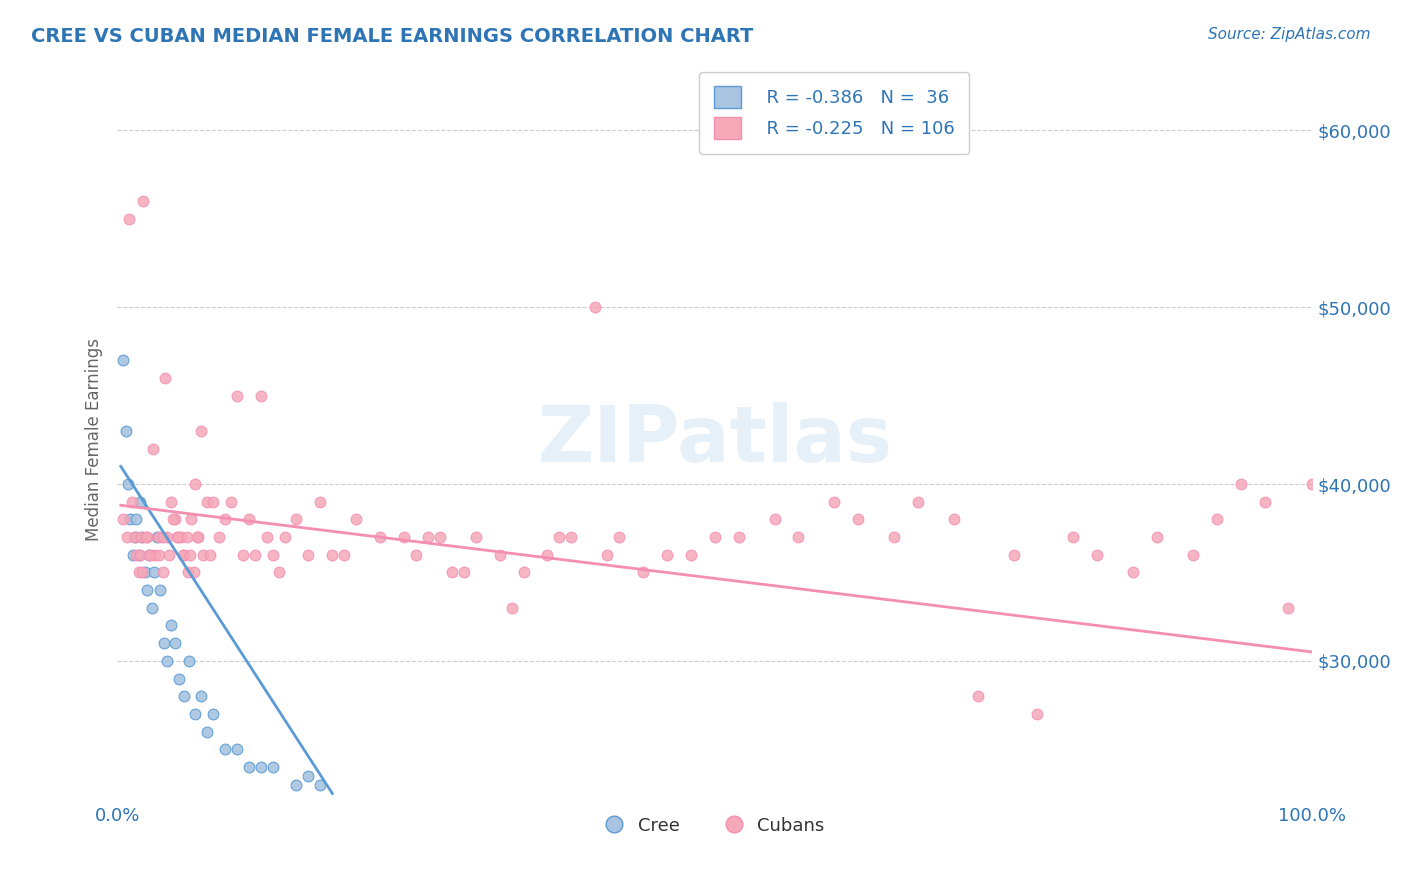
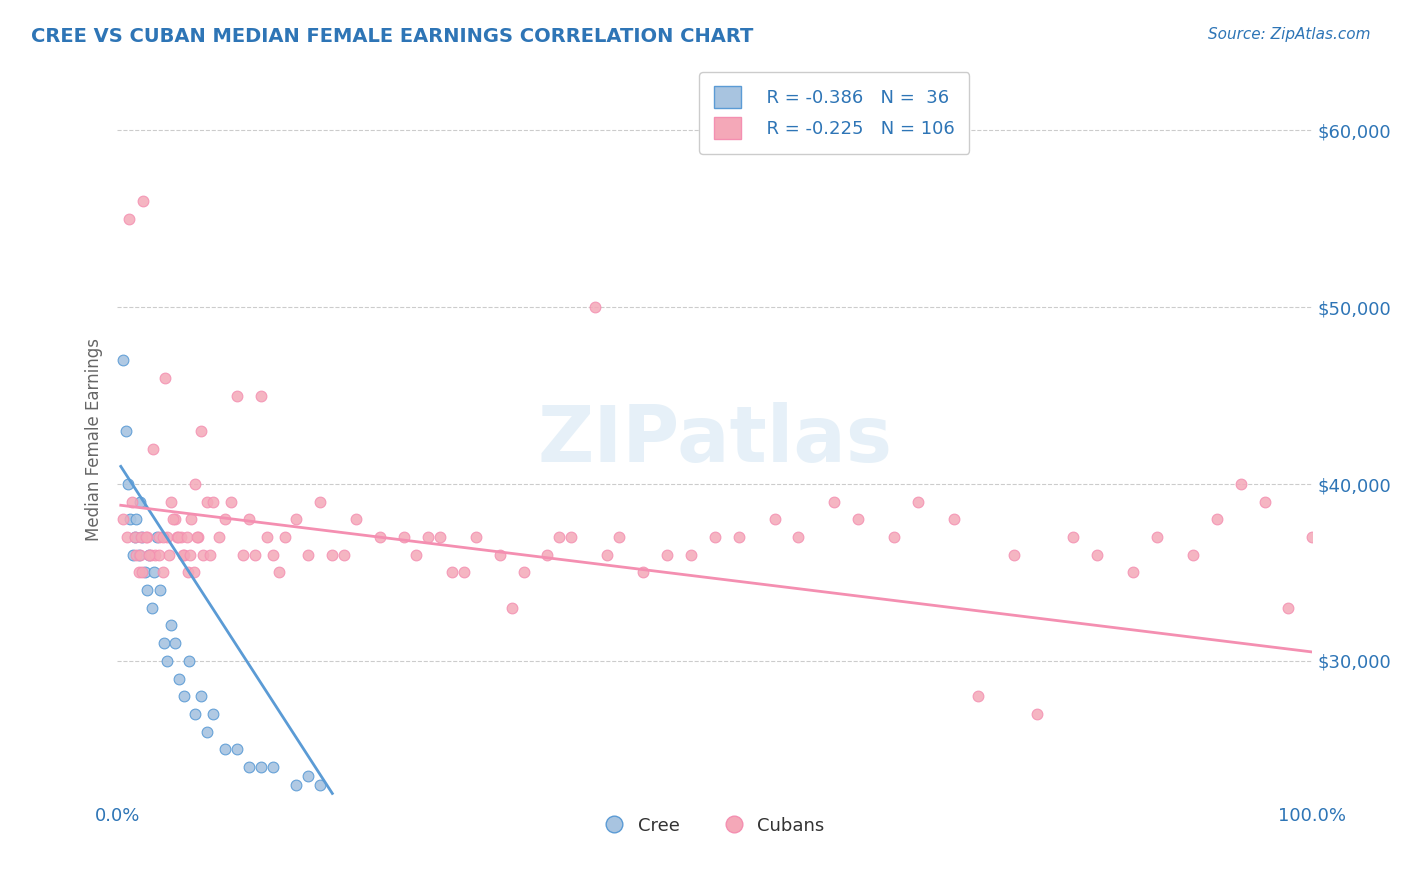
Cubans/100.0%: $40,000 -> $37,000
